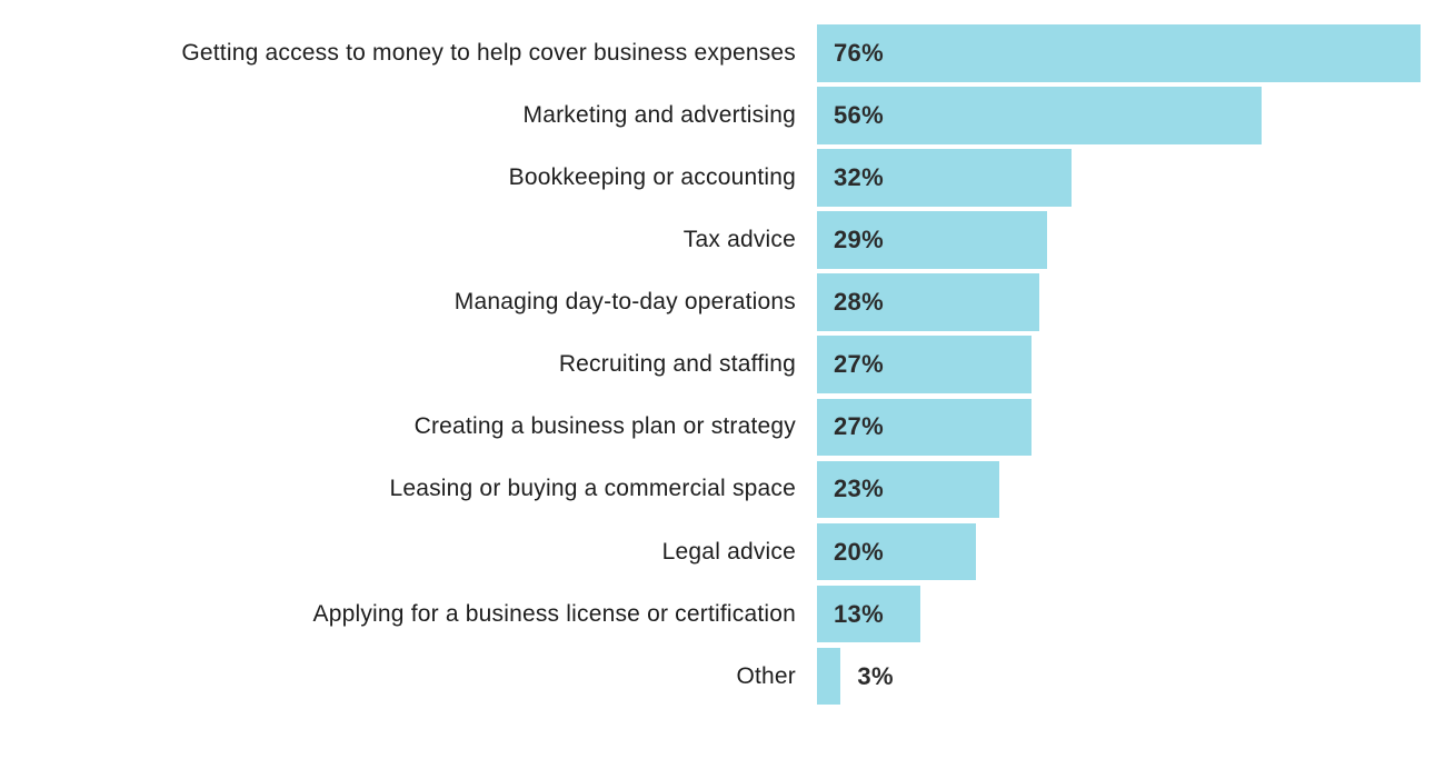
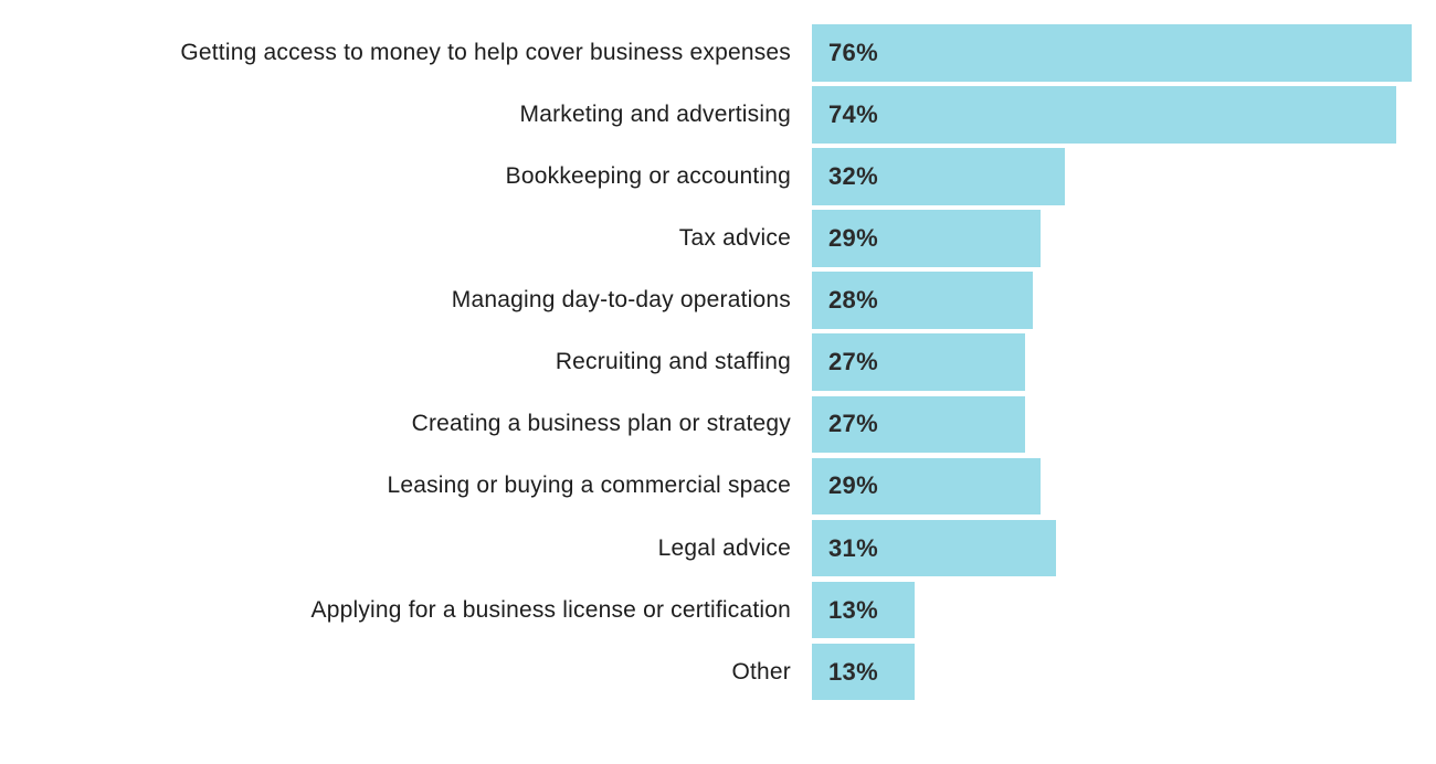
Marketing and advertising: 56% -> 74%
Leasing or buying a commercial space: 23% -> 29%
Legal advice: 20% -> 31%
Other: 3% -> 13%
